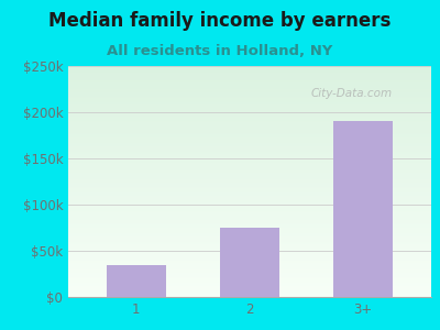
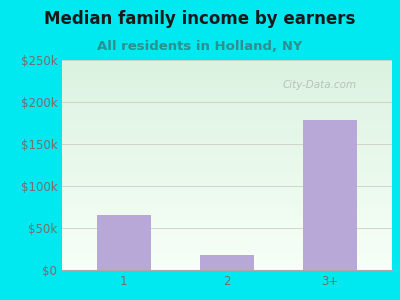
1: $35k -> $66k
2: $75k -> $18k
3+: $190k -> $178k
